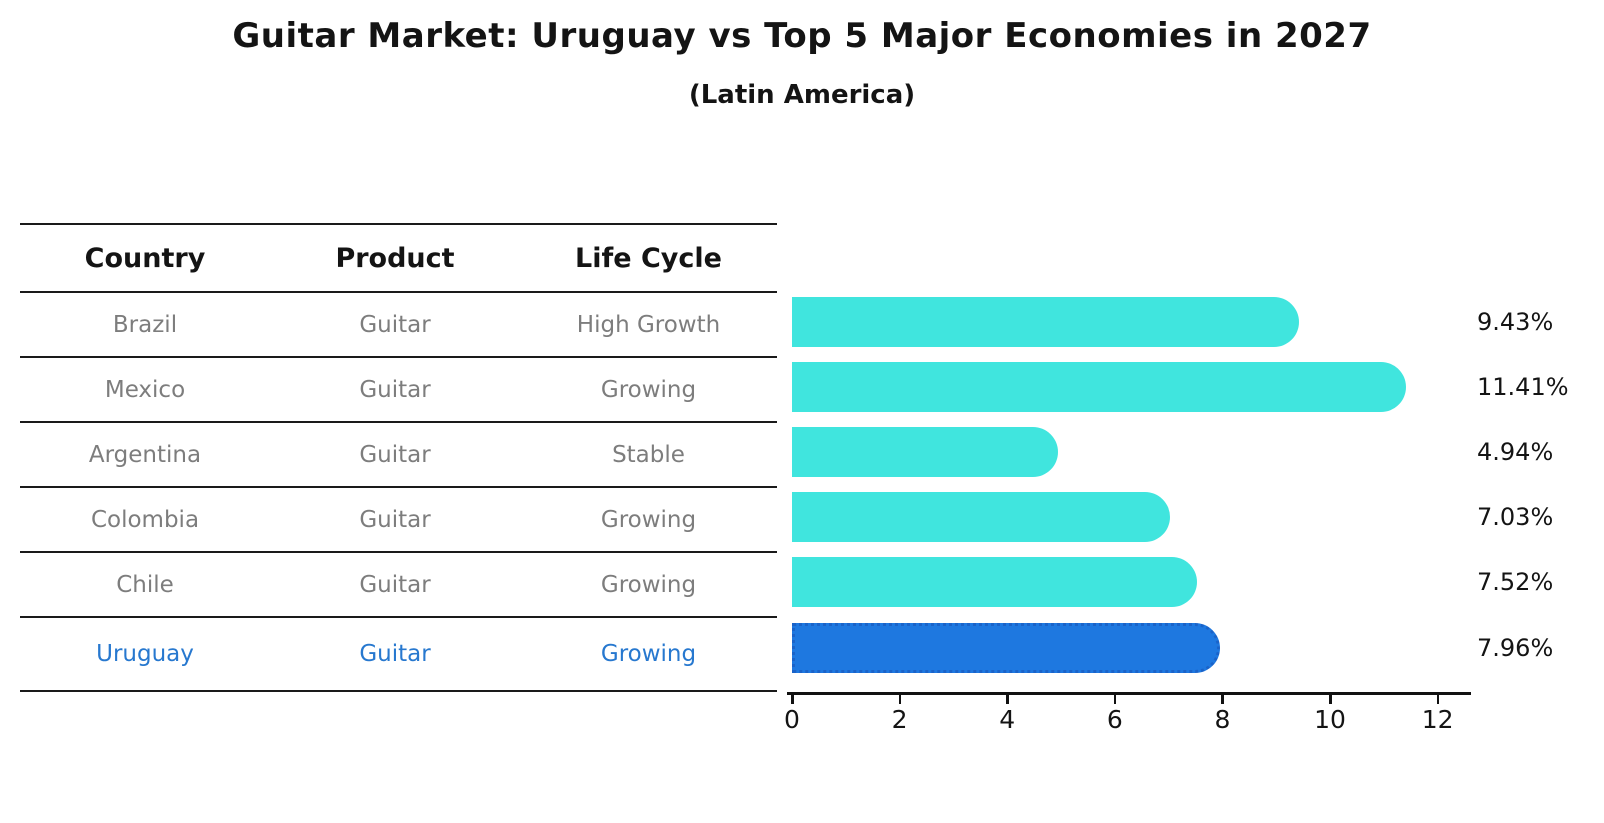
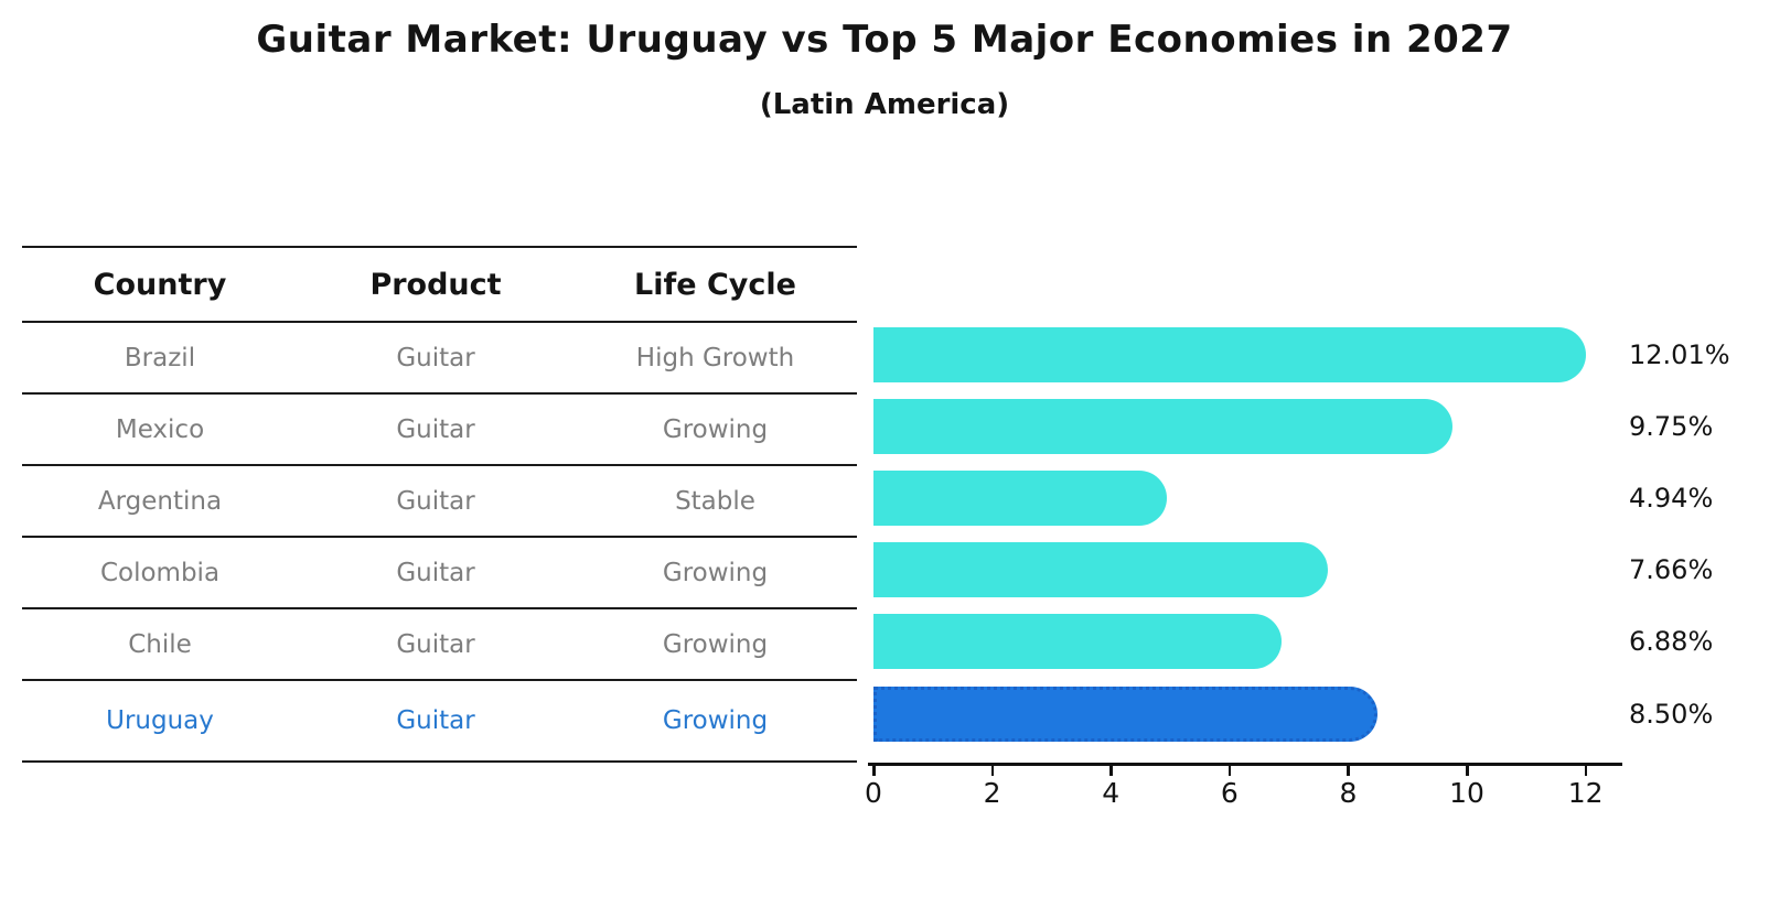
Brazil: 9.43% -> 12.01%
Mexico: 11.41% -> 9.75%
Colombia: 7.03% -> 7.66%
Chile: 7.52% -> 6.88%
Uruguay: 7.96% -> 8.50%
